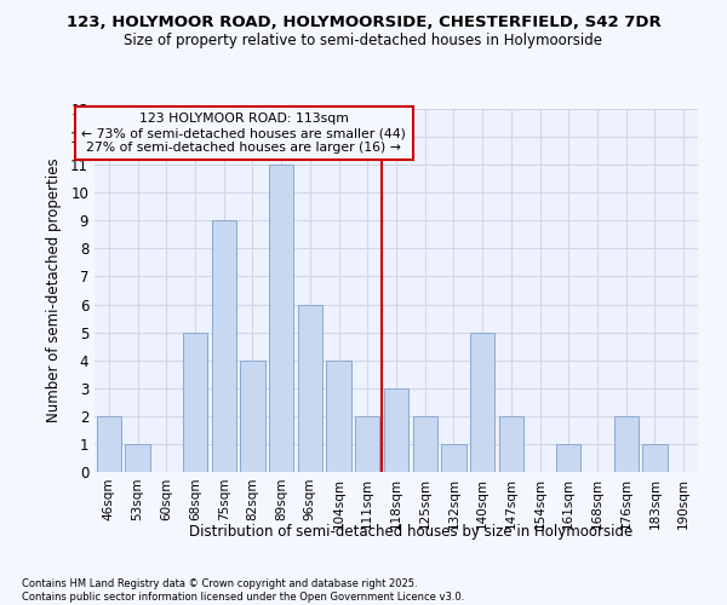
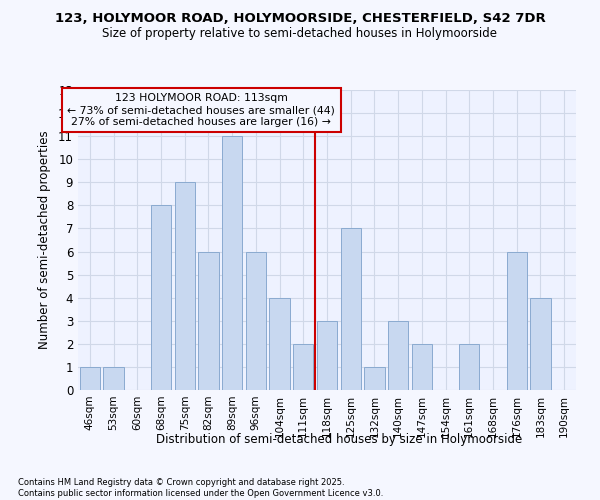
46sqm: 2 -> 1
68sqm: 5 -> 8
82sqm: 4 -> 6
125sqm: 2 -> 7
140sqm: 5 -> 3
161sqm: 1 -> 2
176sqm: 2 -> 6
183sqm: 1 -> 4
